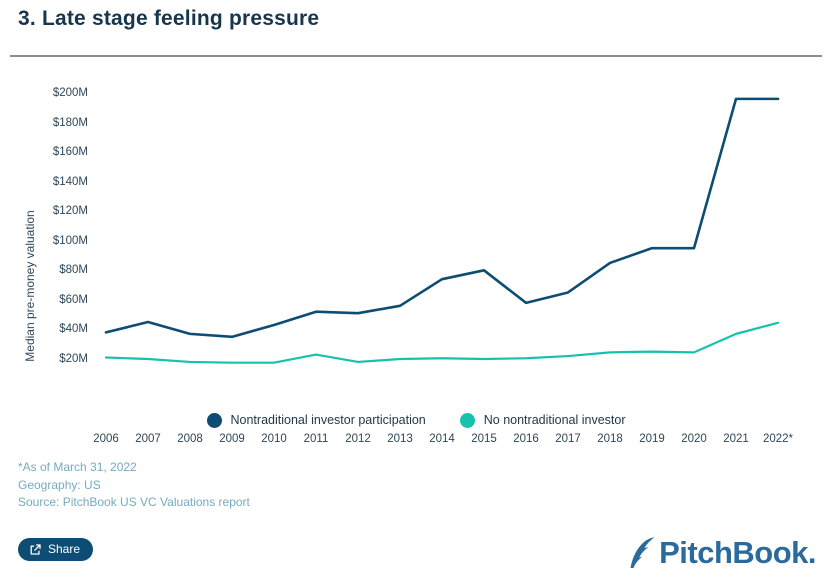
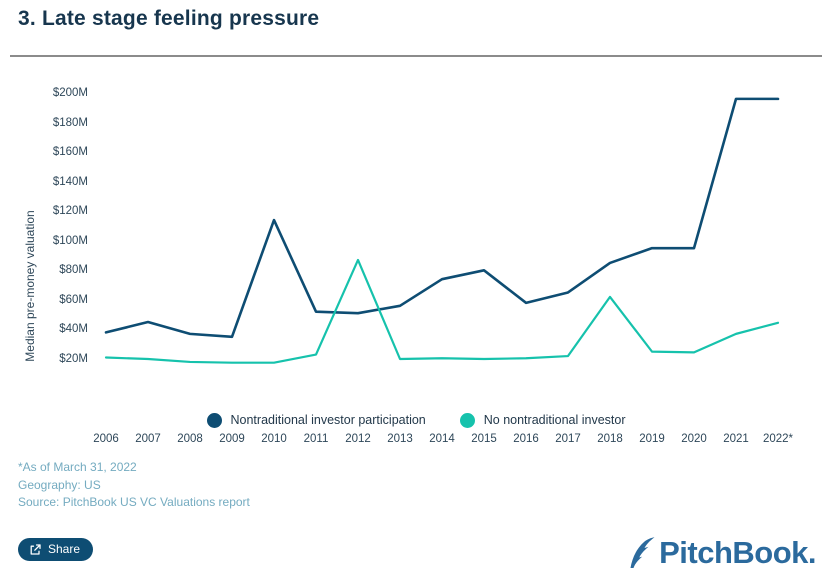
Nontraditional investor participation/2010: $43M -> $114M
No nontraditional investor/2012: $18M -> $87M
No nontraditional investor/2018: $24M -> $62M
